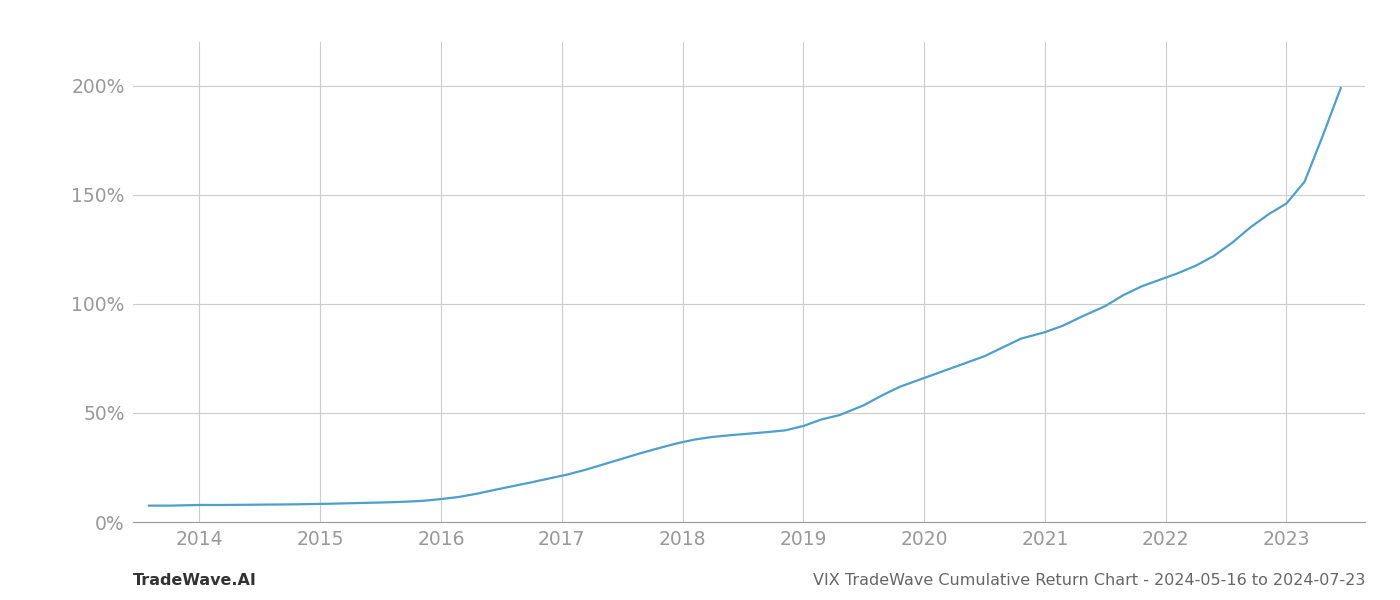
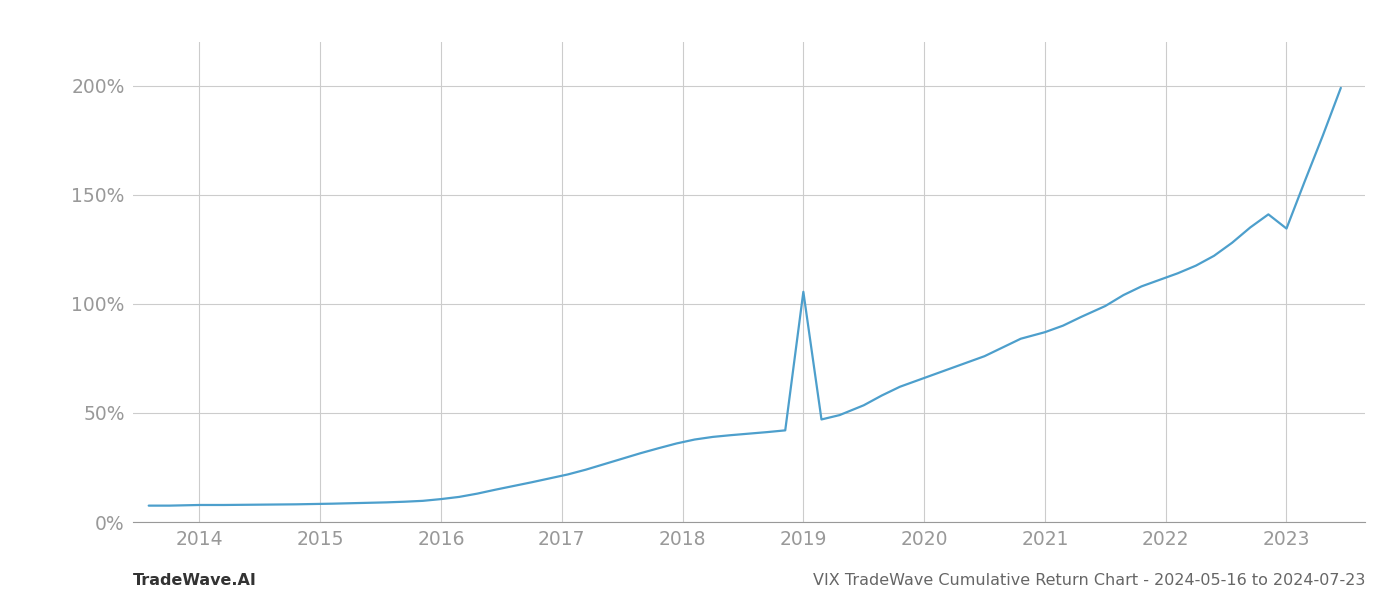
2019: 44.0% -> 105.5%
2023: 146.0% -> 134.5%
